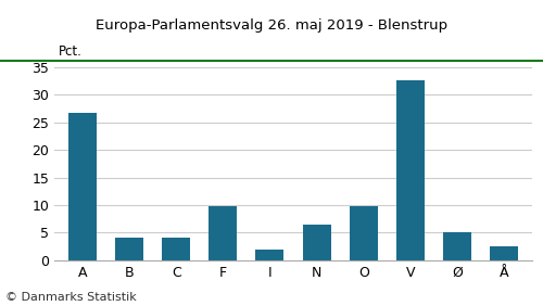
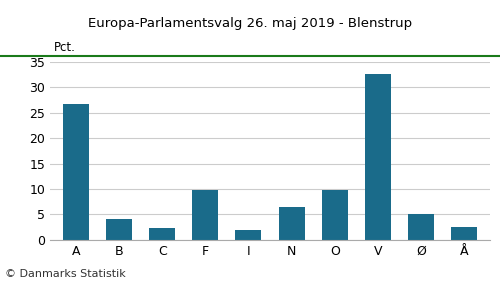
C: 4.0 -> 2.3
